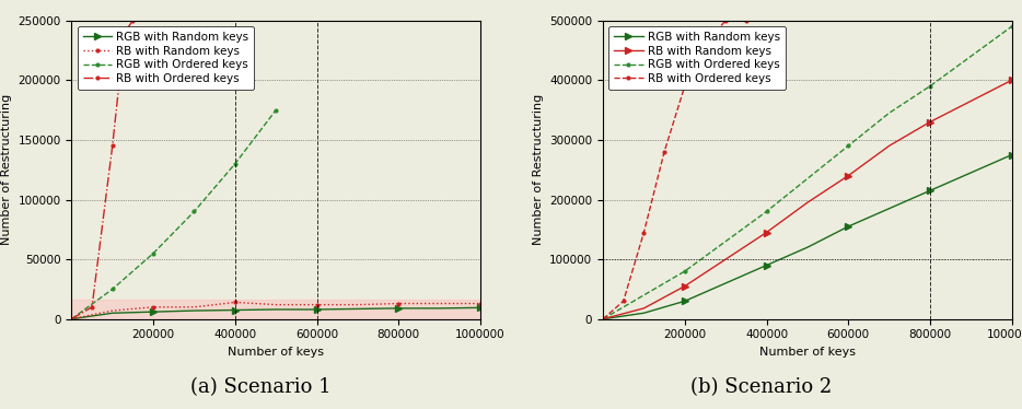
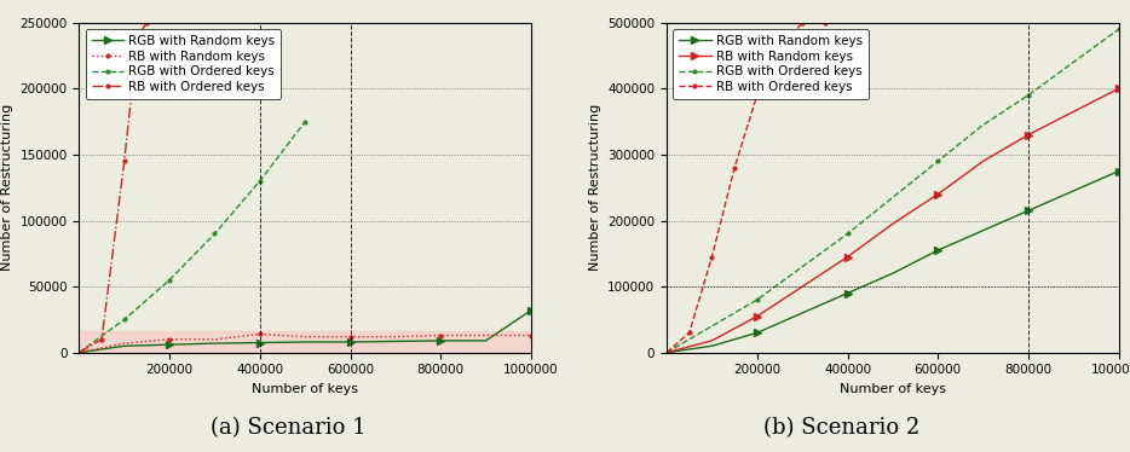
RGB with Random keys/1000000: 10000 -> 32000
